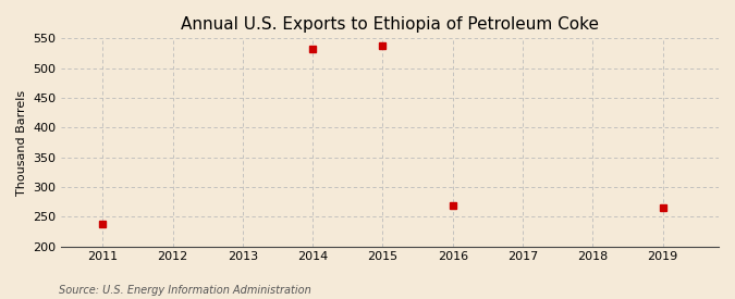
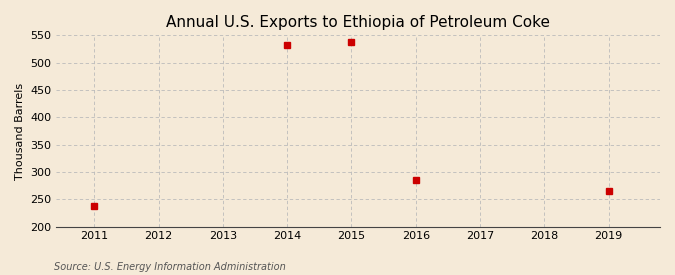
2016: 268 -> 286
